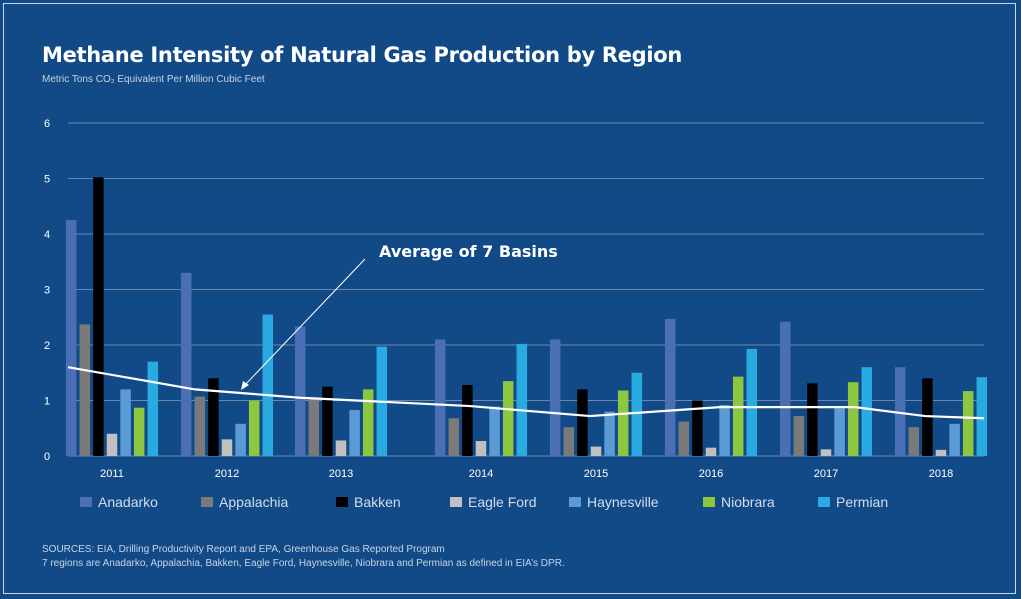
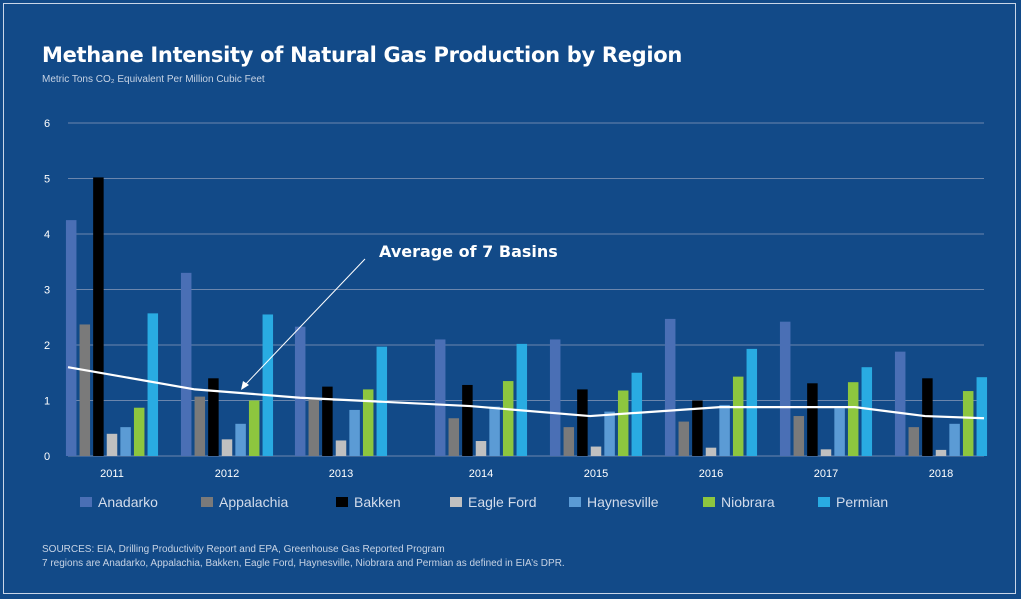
Haynesville/2011: 1.2 -> 0.5
Permian/2011: 1.7 -> 2.6
Anadarko/2018: 1.6 -> 1.9
